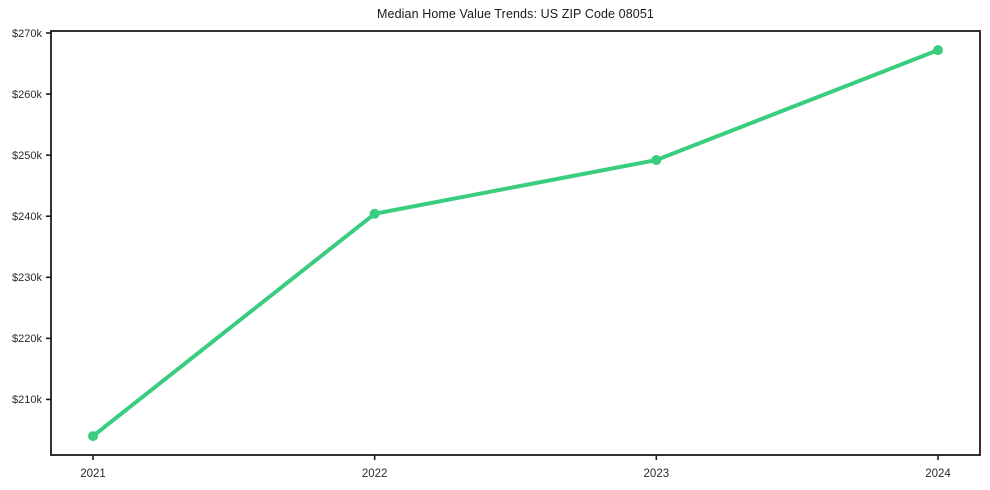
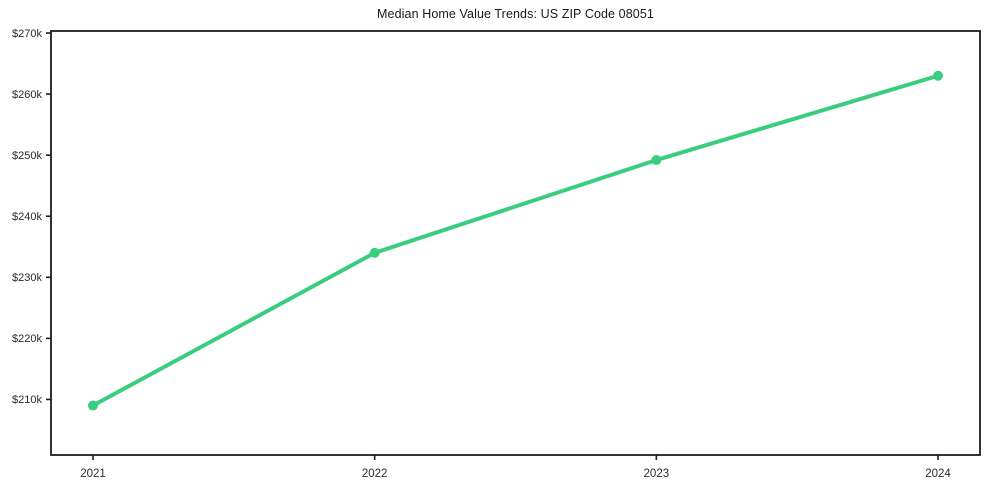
2021: $204k -> $209k
2022: $240k -> $234k
2024: $267k -> $263k
